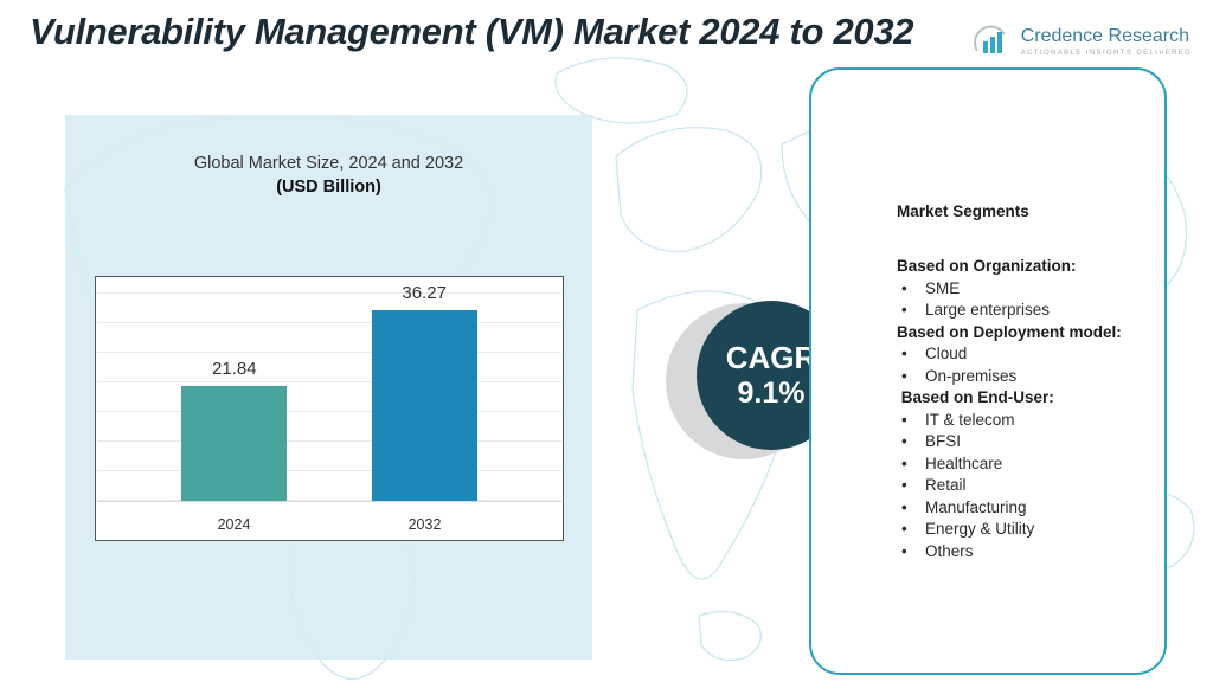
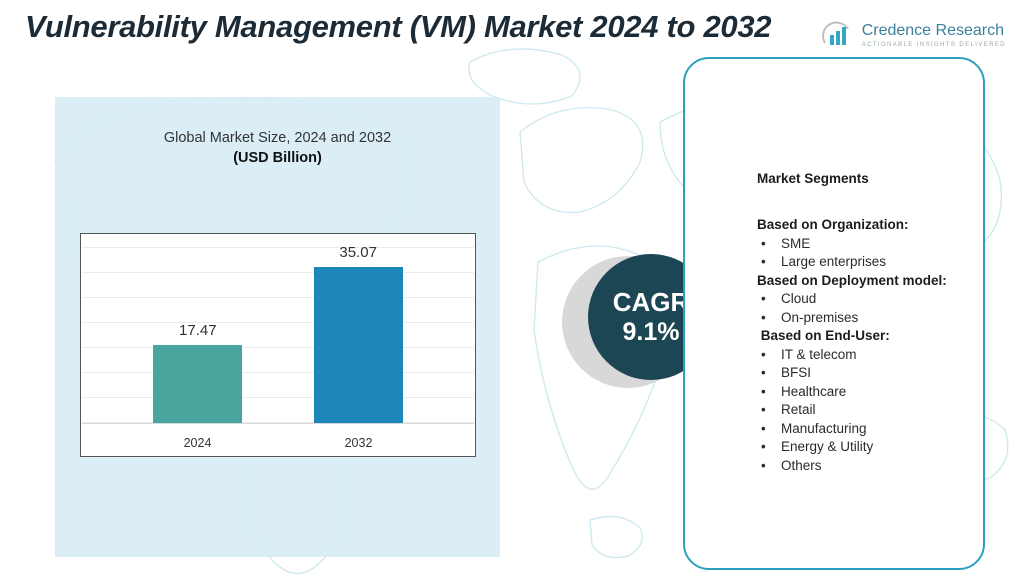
2024: 21.84 -> 17.47
2032: 36.27 -> 35.07
